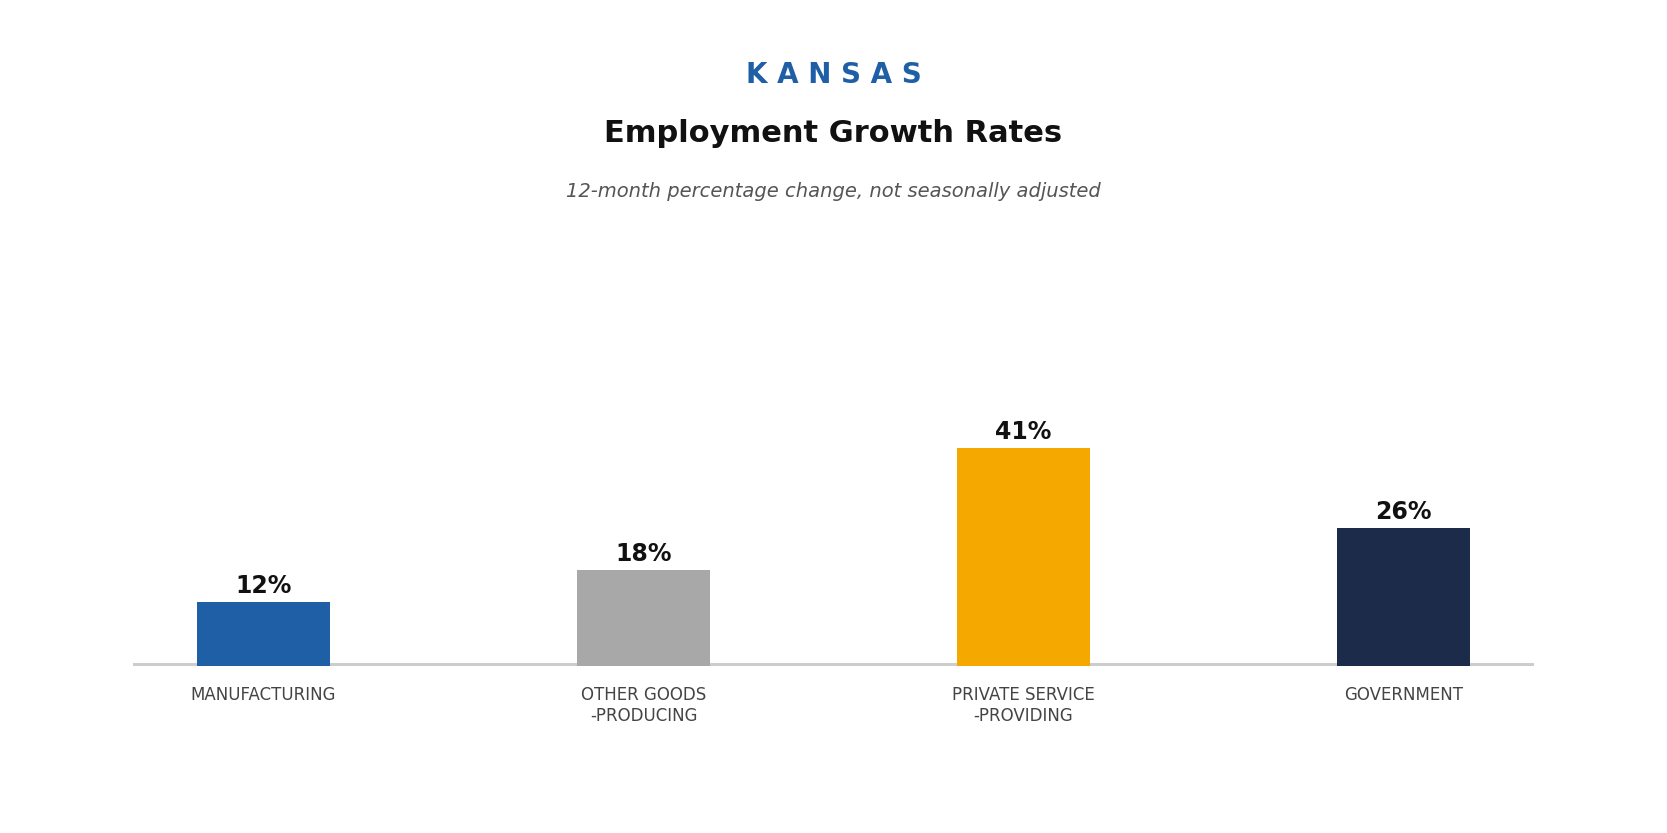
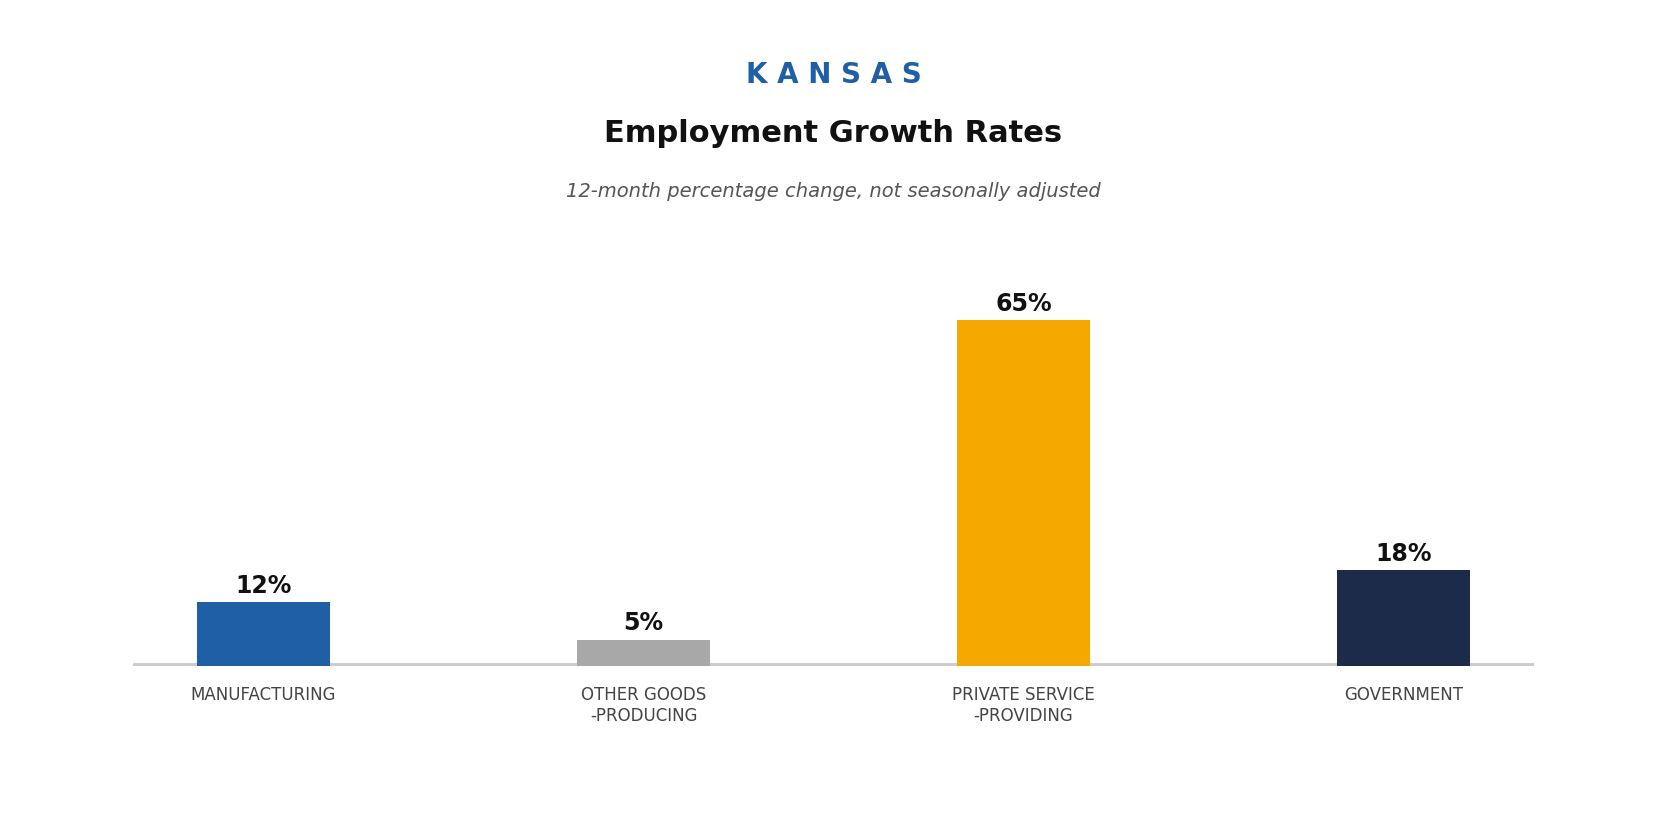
OTHER GOODS -PRODUCING: 18% -> 5%
PRIVATE SERVICE -PROVIDING: 41% -> 65%
GOVERNMENT: 26% -> 18%
